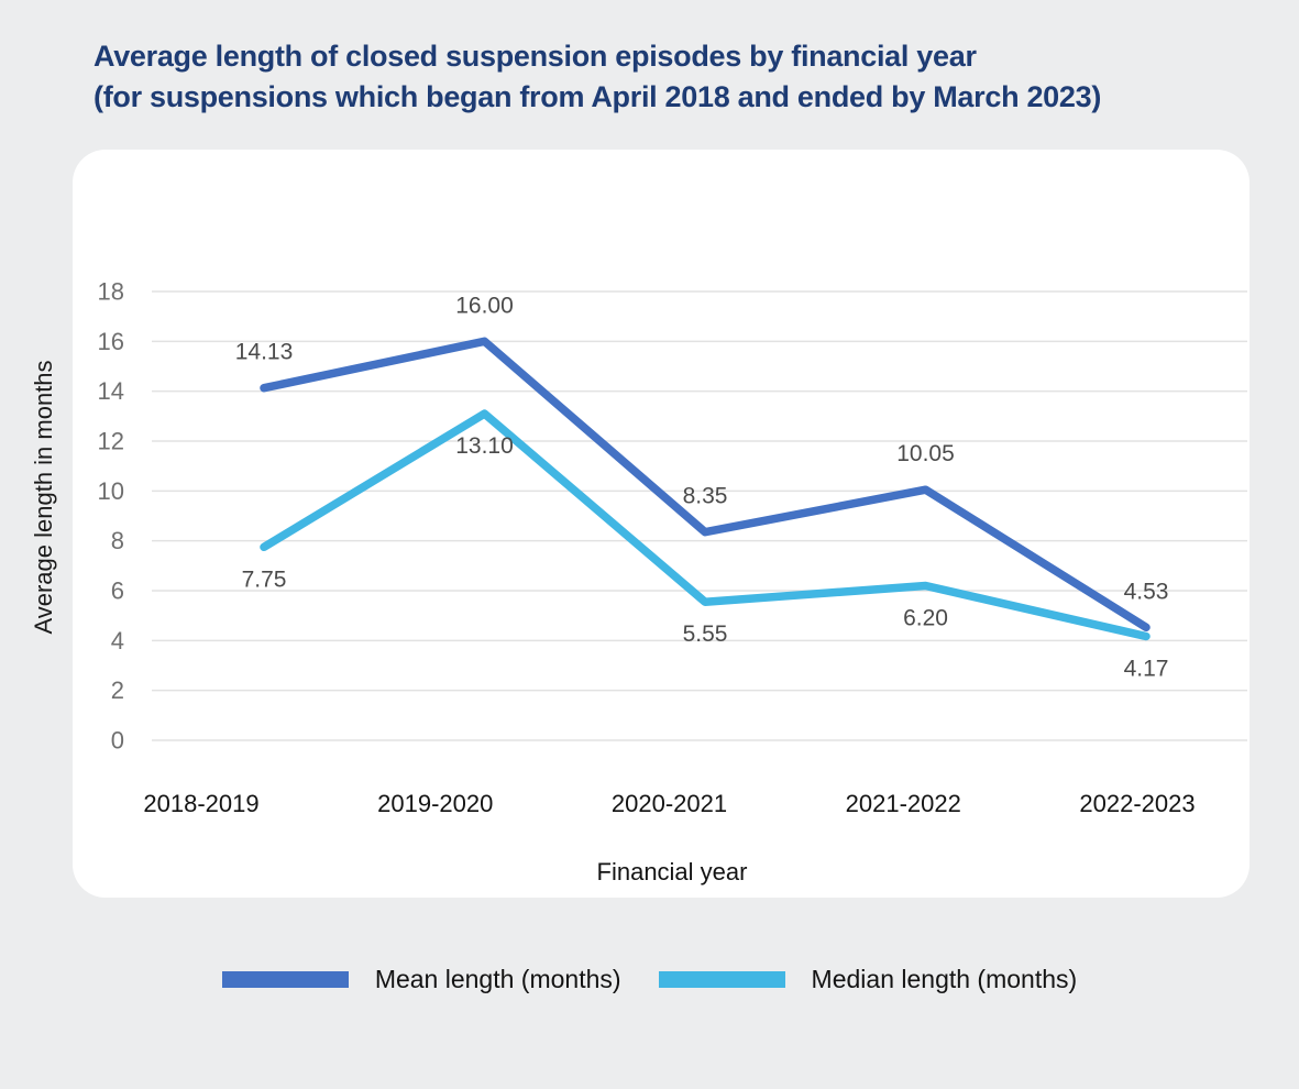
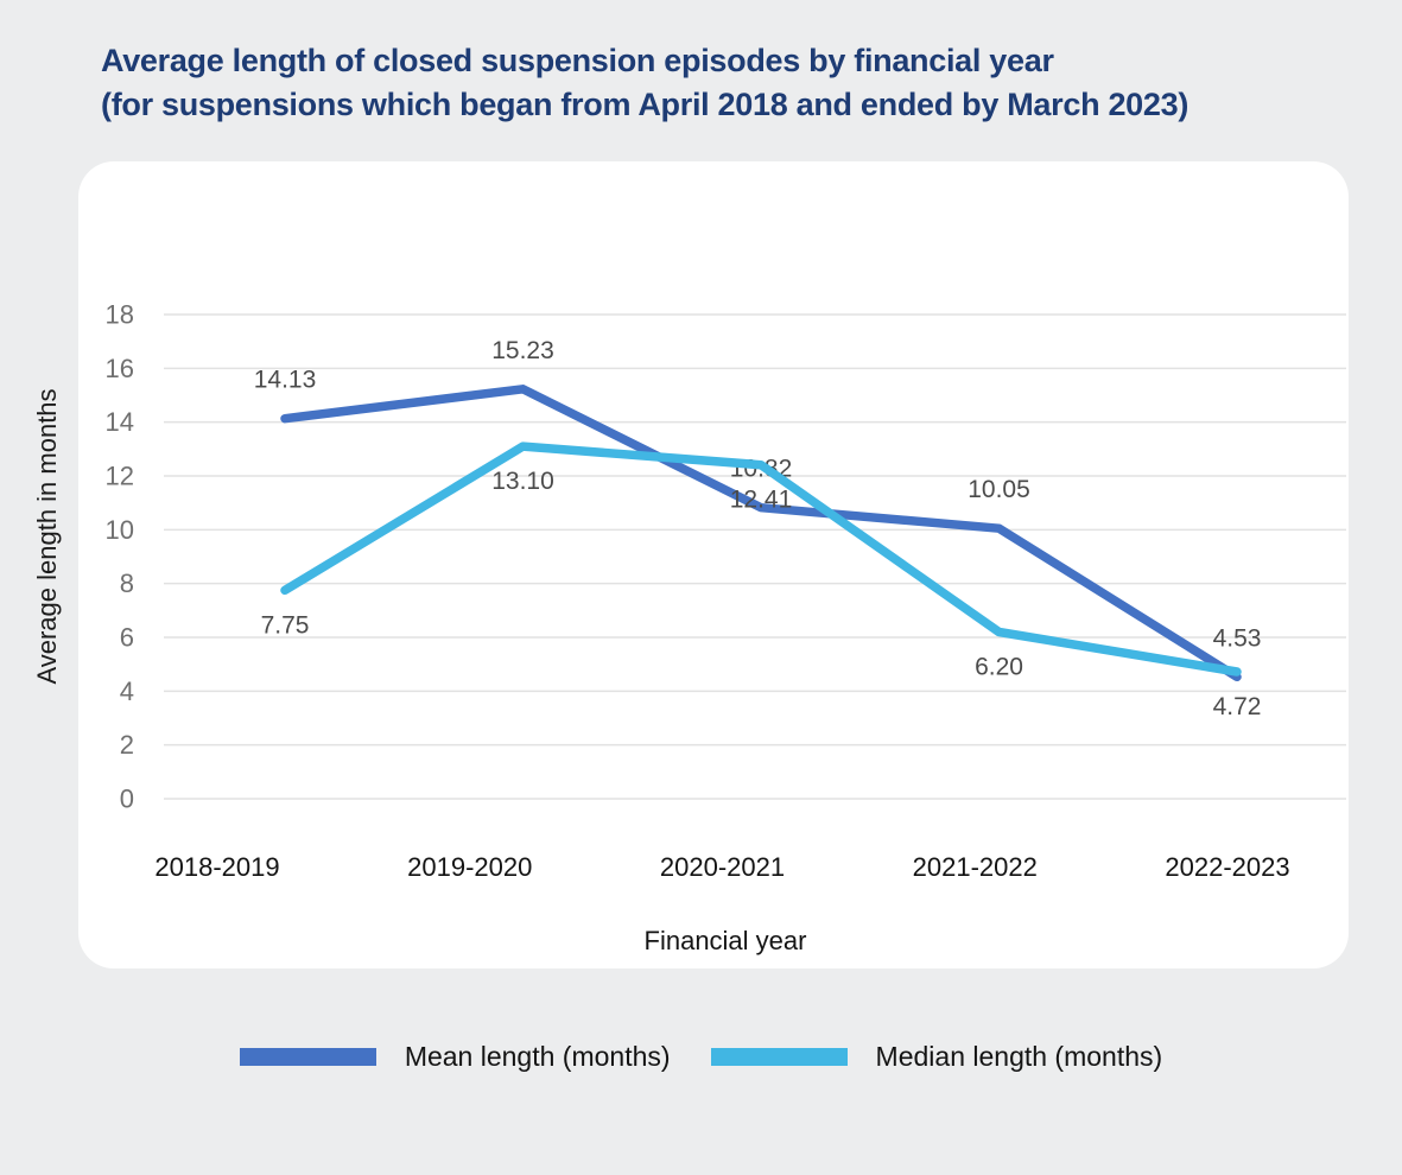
Mean length (months)/2019-2020: 16.00 -> 15.23
Mean length (months)/2020-2021: 8.35 -> 10.82
Median length (months)/2020-2021: 5.55 -> 12.41
Median length (months)/2022-2023: 4.17 -> 4.72
